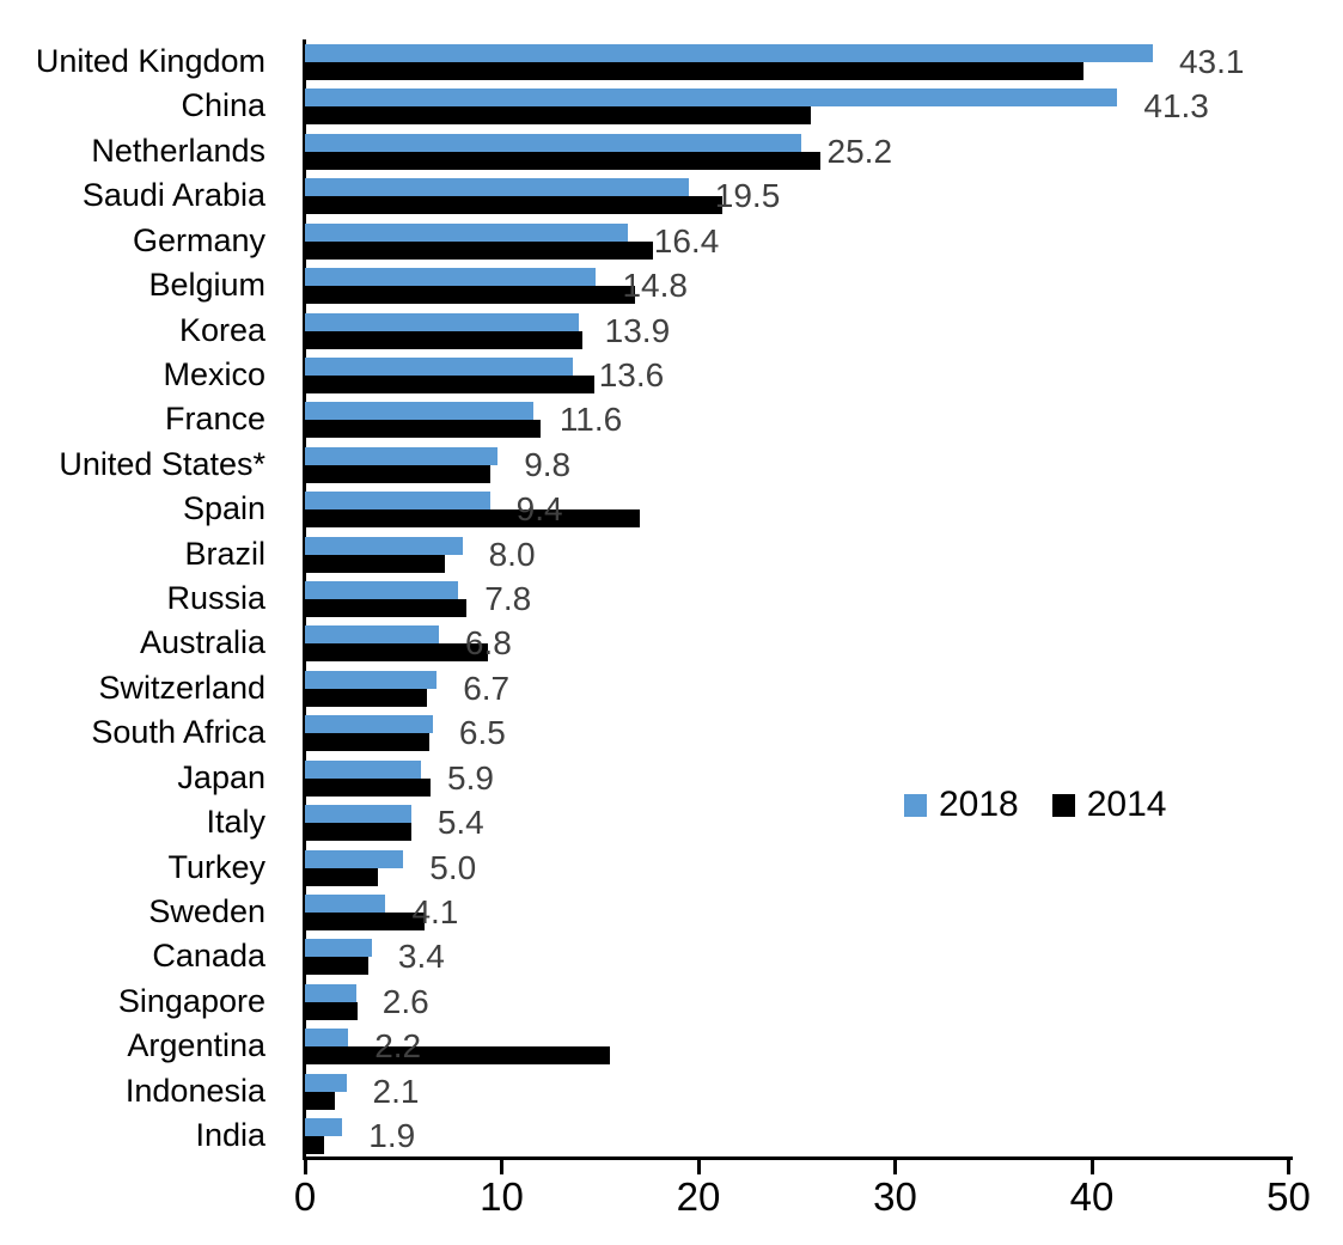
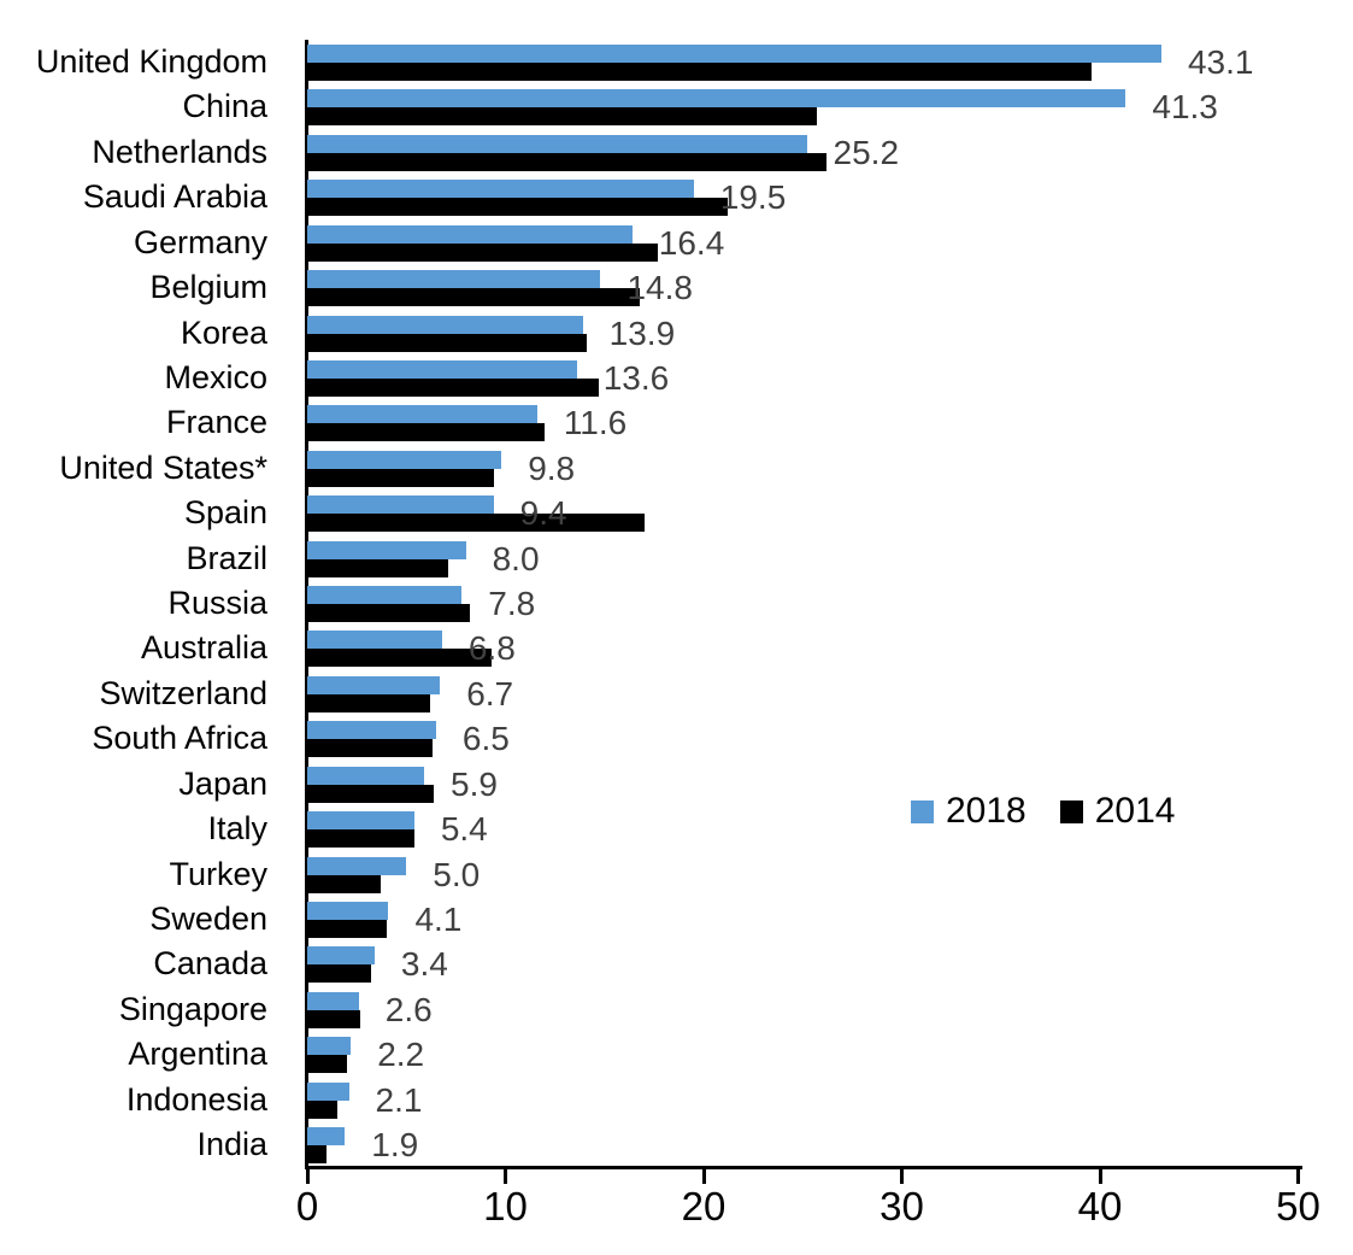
2014/Sweden: 6.1 -> 4.0
2014/Argentina: 15.5 -> 2.0
